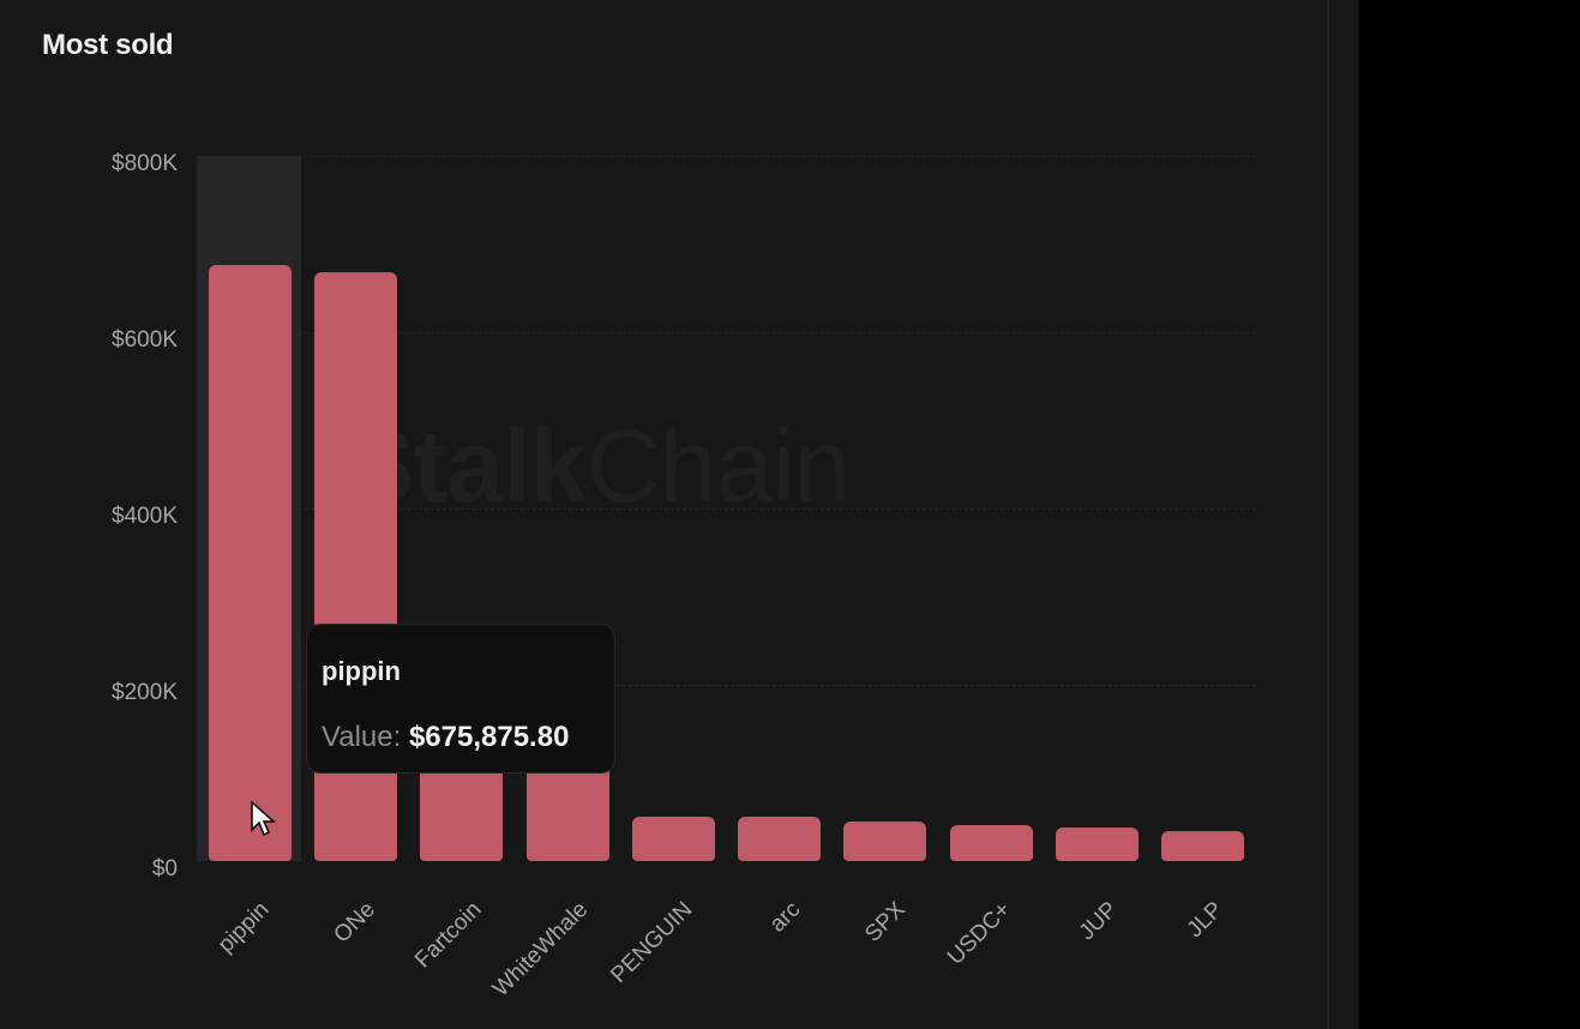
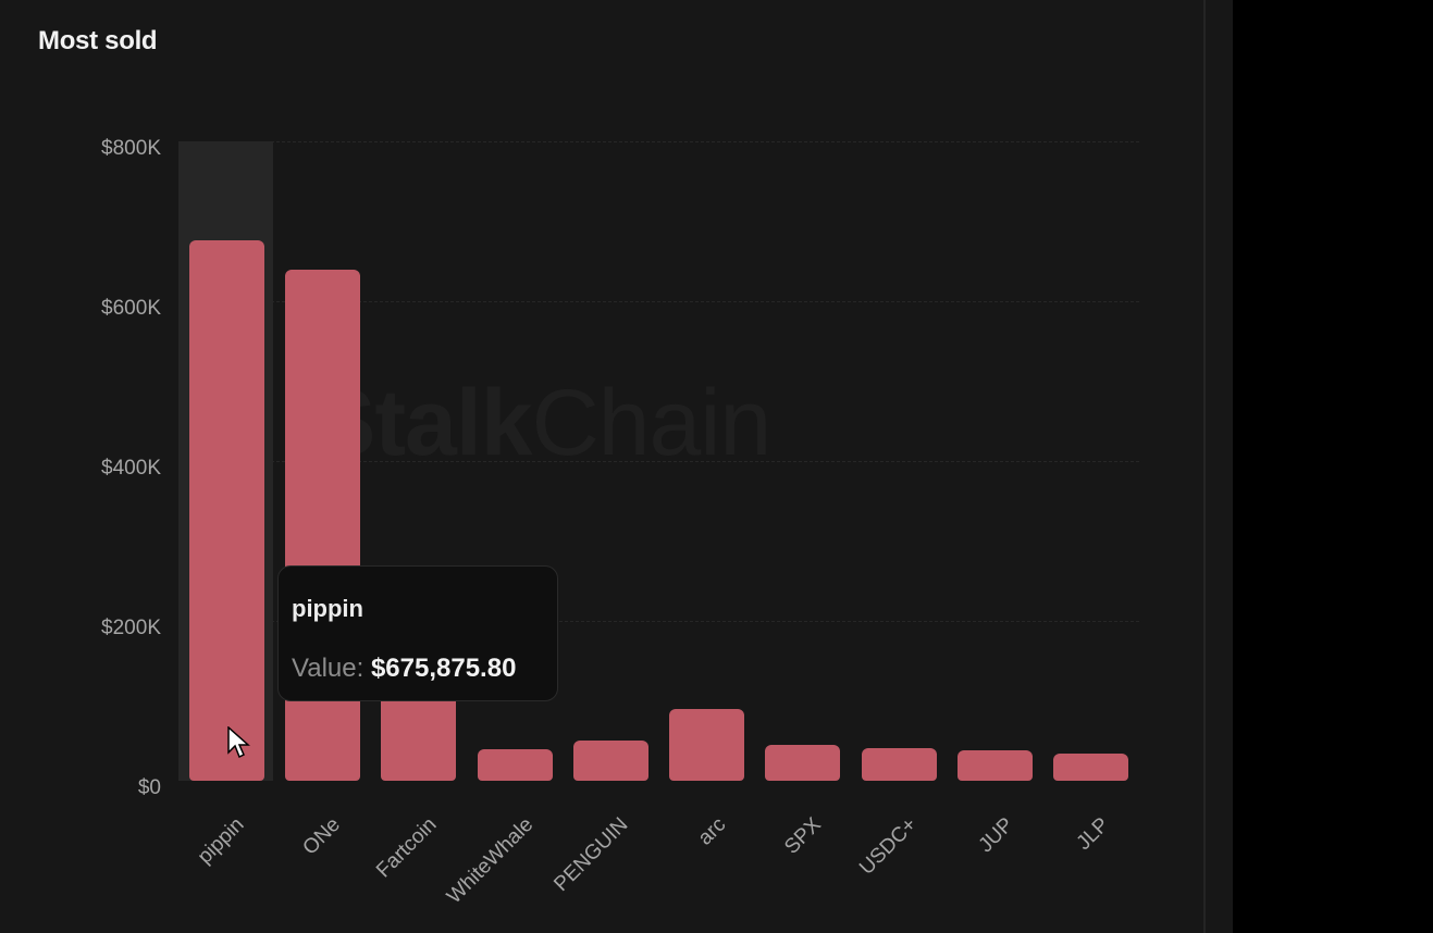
ONe: $670K -> $640K
WhiteWhale: $130K -> $40K
arc: $50K -> $90K
